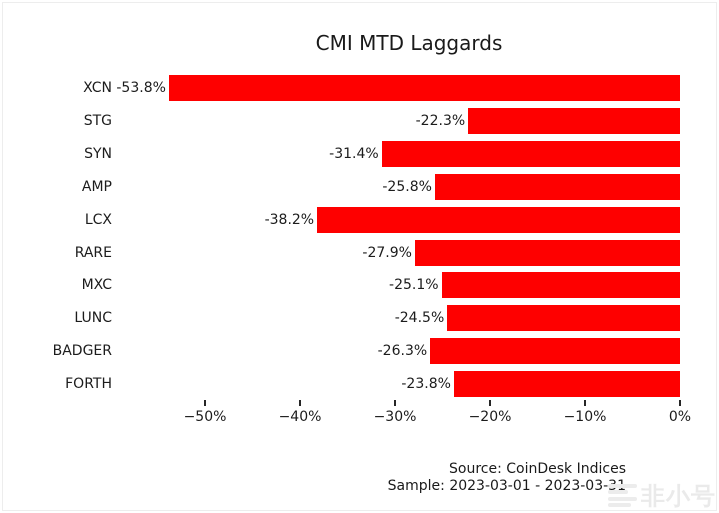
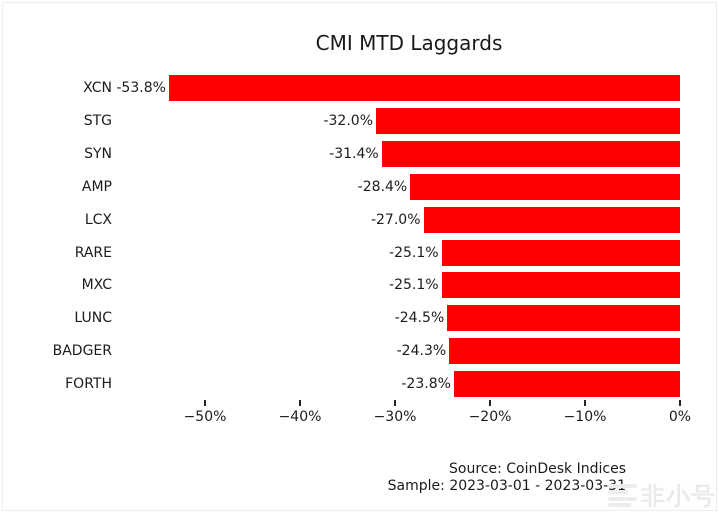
STG: -22.3% -> -32.0%
AMP: -25.8% -> -28.4%
LCX: -38.2% -> -27.0%
RARE: -27.9% -> -25.1%
BADGER: -26.3% -> -24.3%
